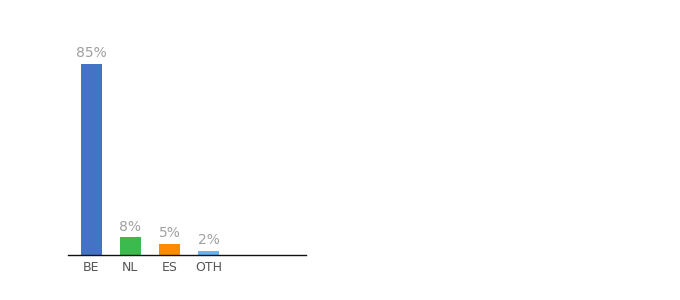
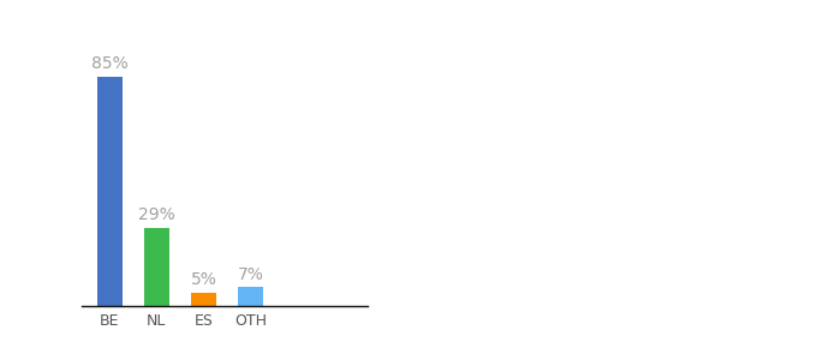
NL: 8% -> 29%
OTH: 2% -> 7%
